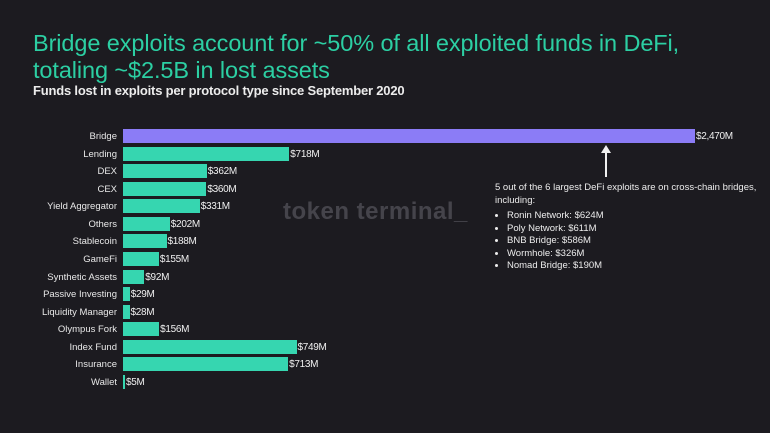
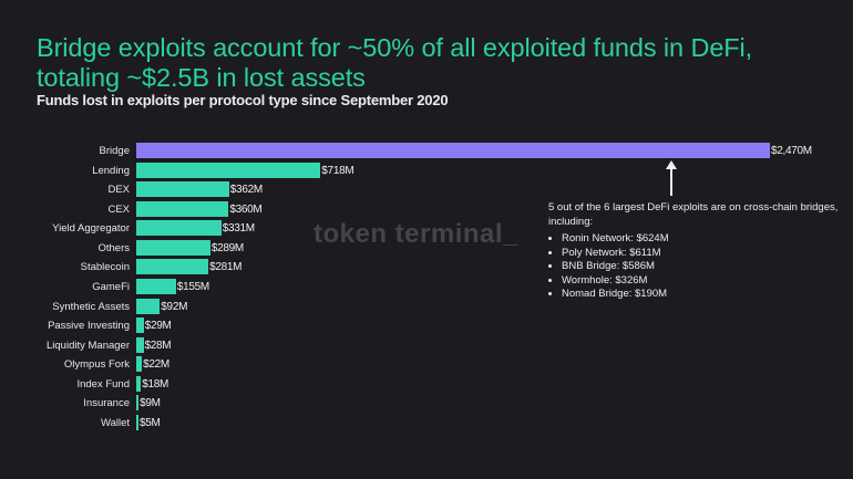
Others: $202M -> $289M
Stablecoin: $188M -> $281M
Olympus Fork: $156M -> $22M
Index Fund: $749M -> $18M
Insurance: $713M -> $9M
